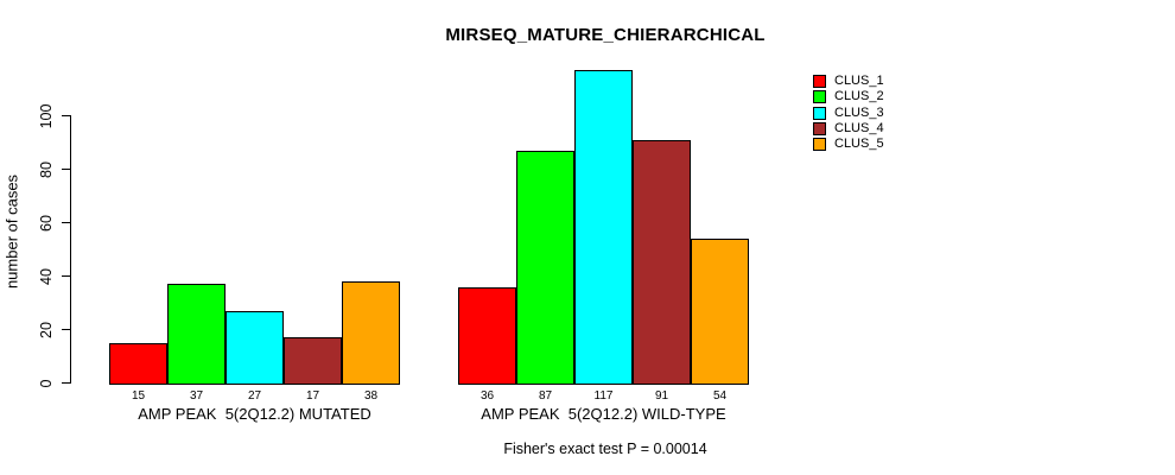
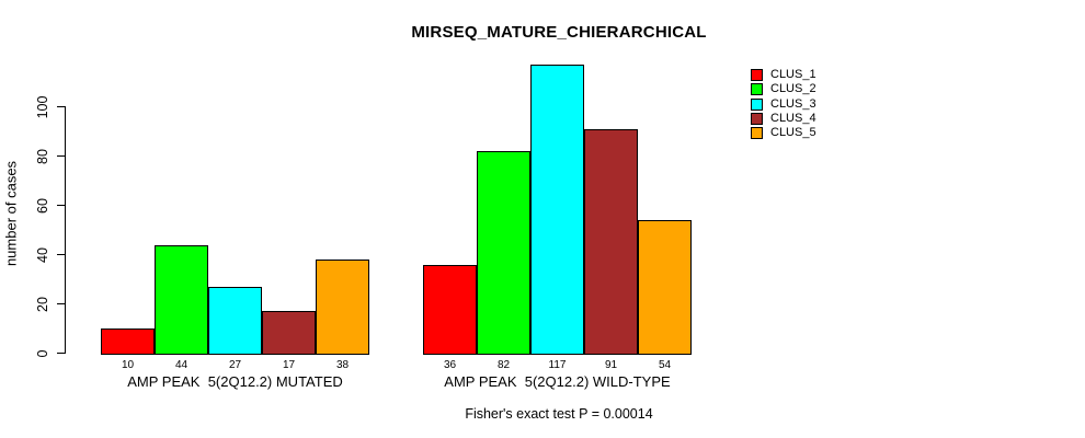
CLUS_1/AMP PEAK 5(2Q12.2) MUTATED: 15 -> 10
CLUS_2/AMP PEAK 5(2Q12.2) MUTATED: 37 -> 44
CLUS_2/AMP PEAK 5(2Q12.2) WILD-TYPE: 87 -> 82
